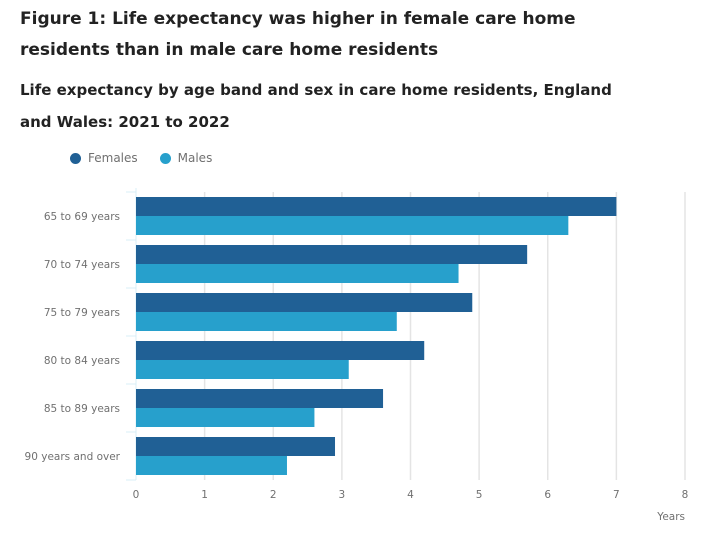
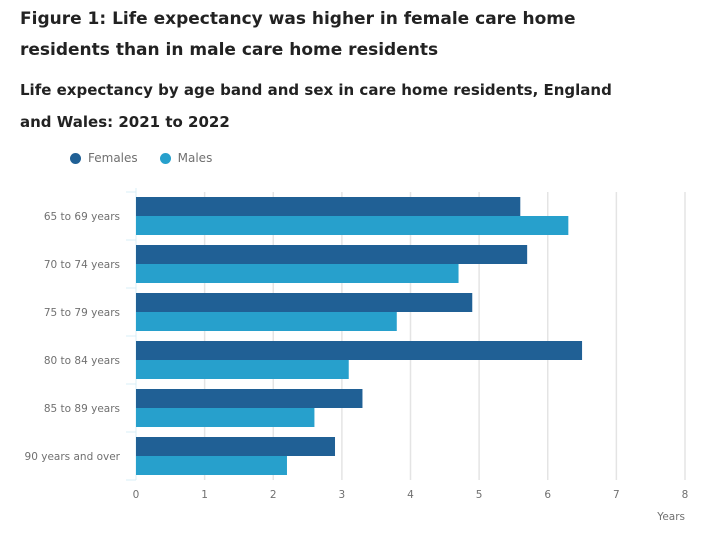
Females/65 to 69 years: 7.0 -> 5.6
Females/80 to 84 years: 4.2 -> 6.5
Females/85 to 89 years: 3.6 -> 3.3
